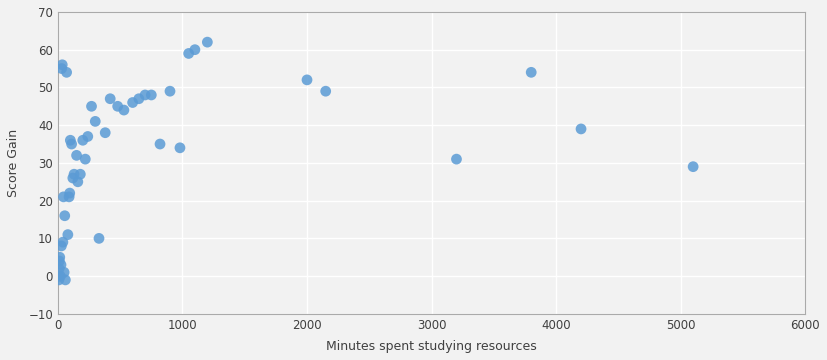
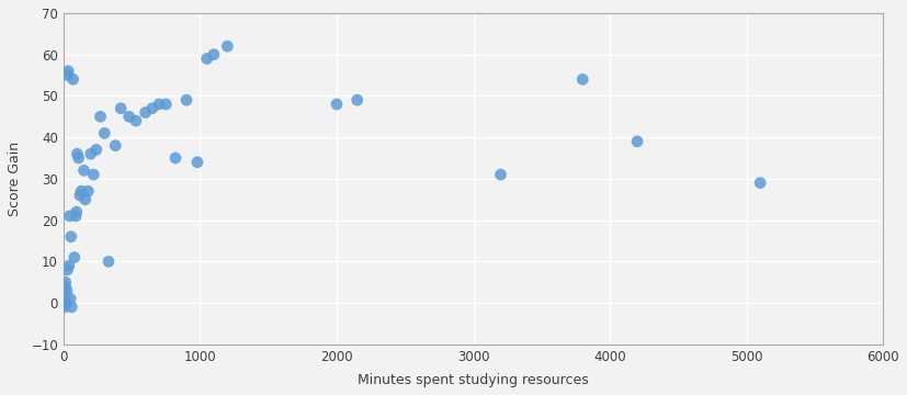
2000: 52 -> 48
